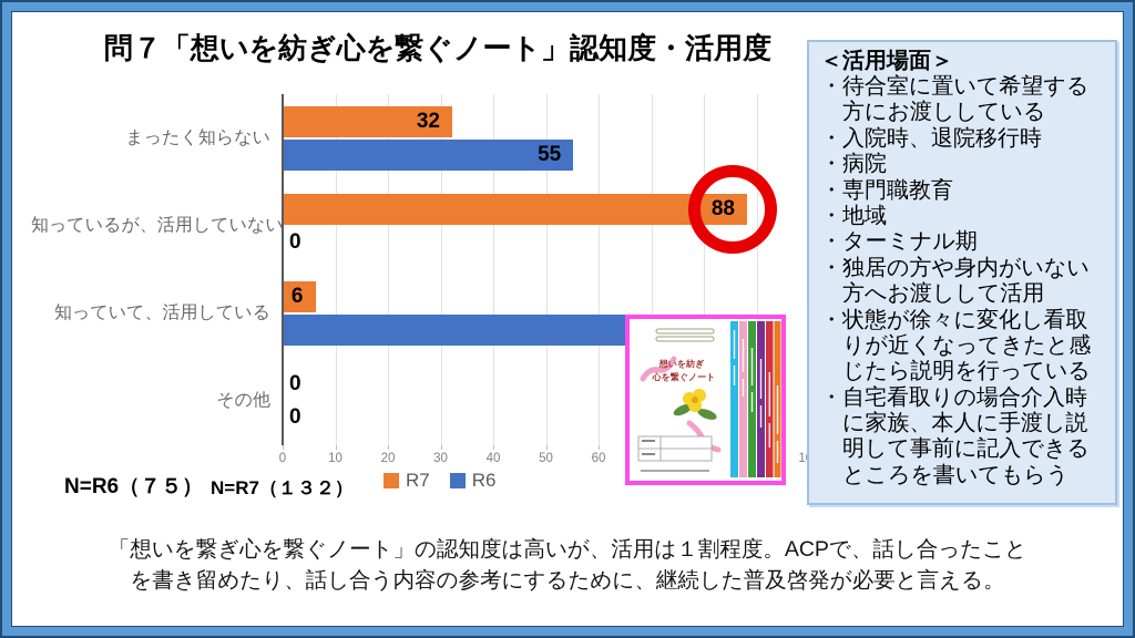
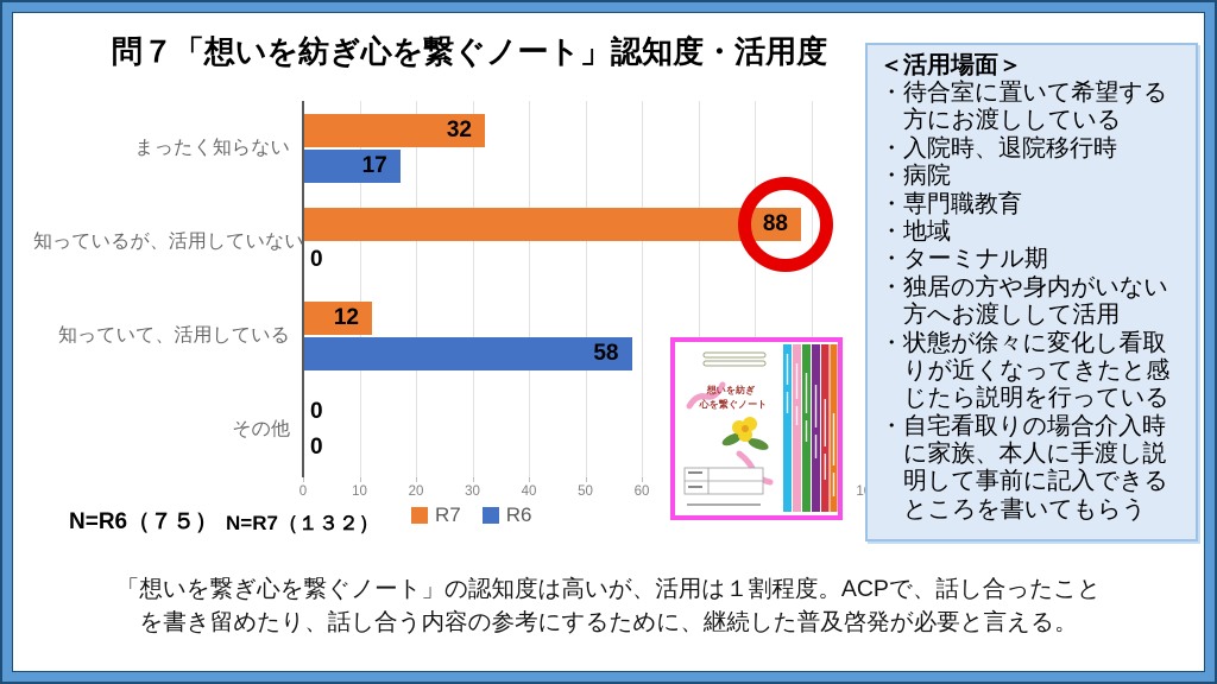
R6/まったく知らない: 55 -> 17
R7/知っていて、活用している: 6 -> 12
R6/知っていて、活用している: 83 -> 58
